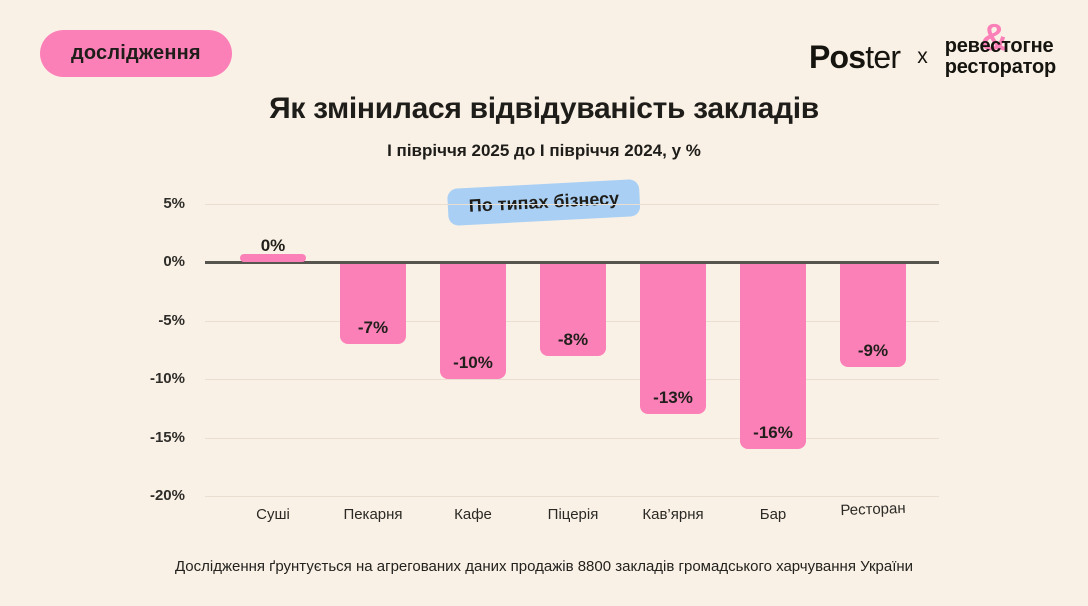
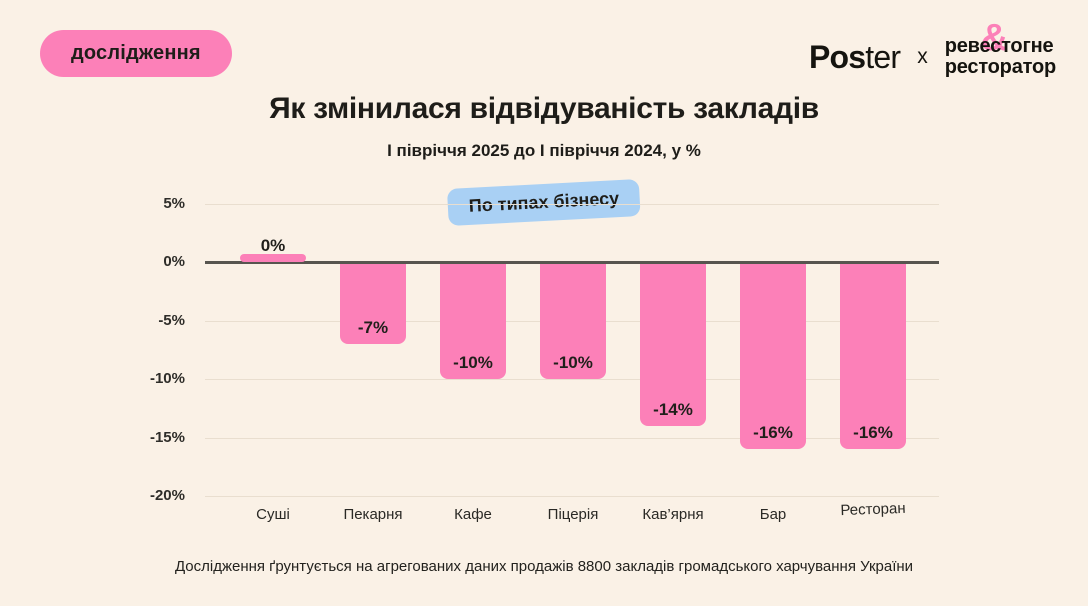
Піцерія: -8% -> -10%
Кав’ярня: -13% -> -14%
Ресторан: -9% -> -16%
